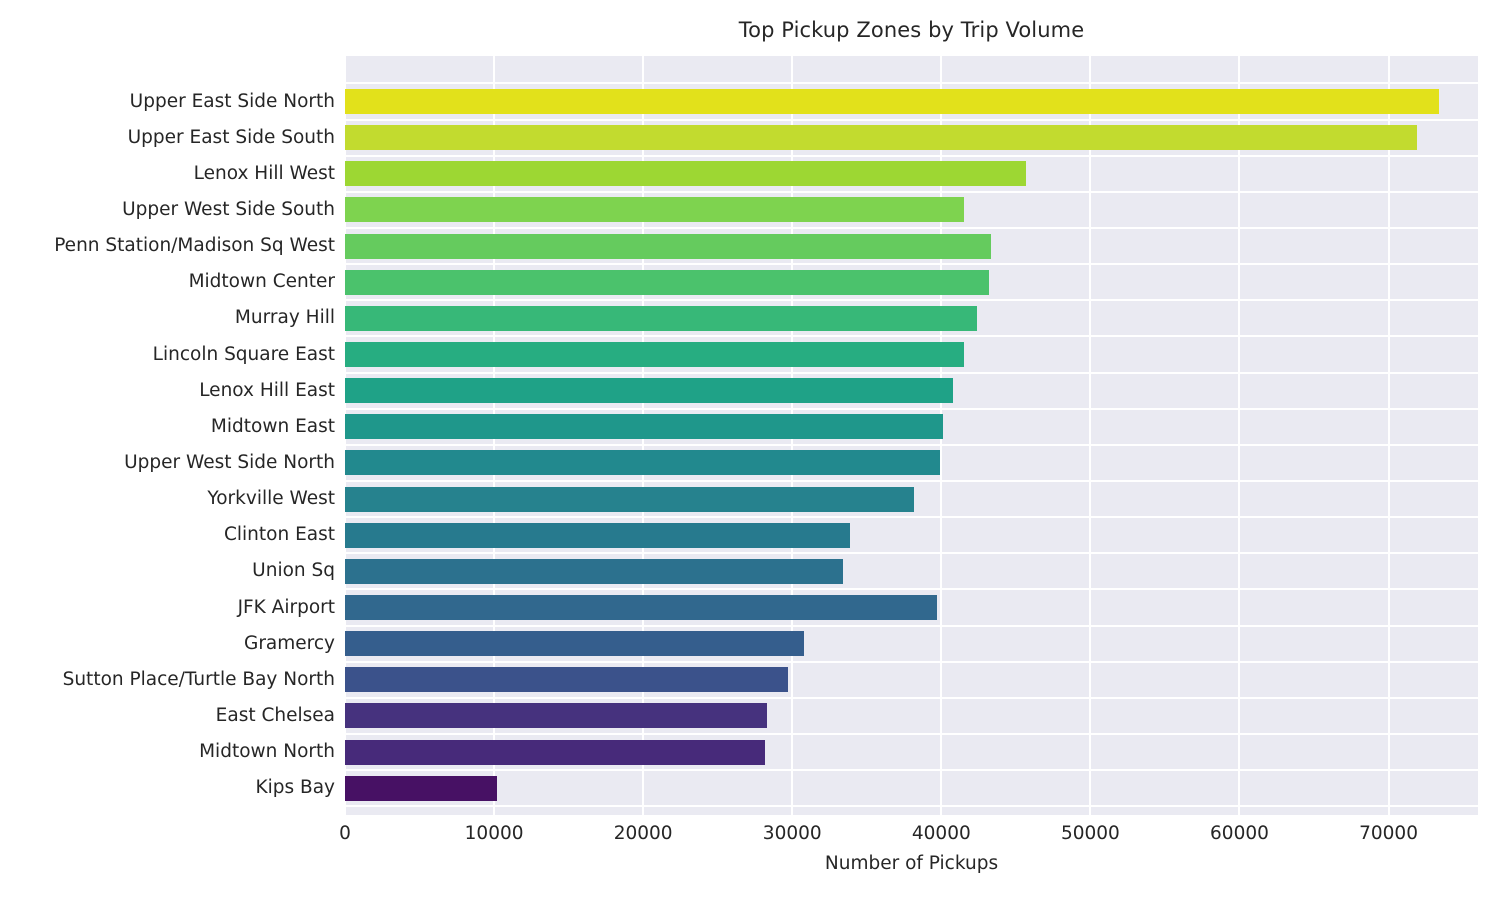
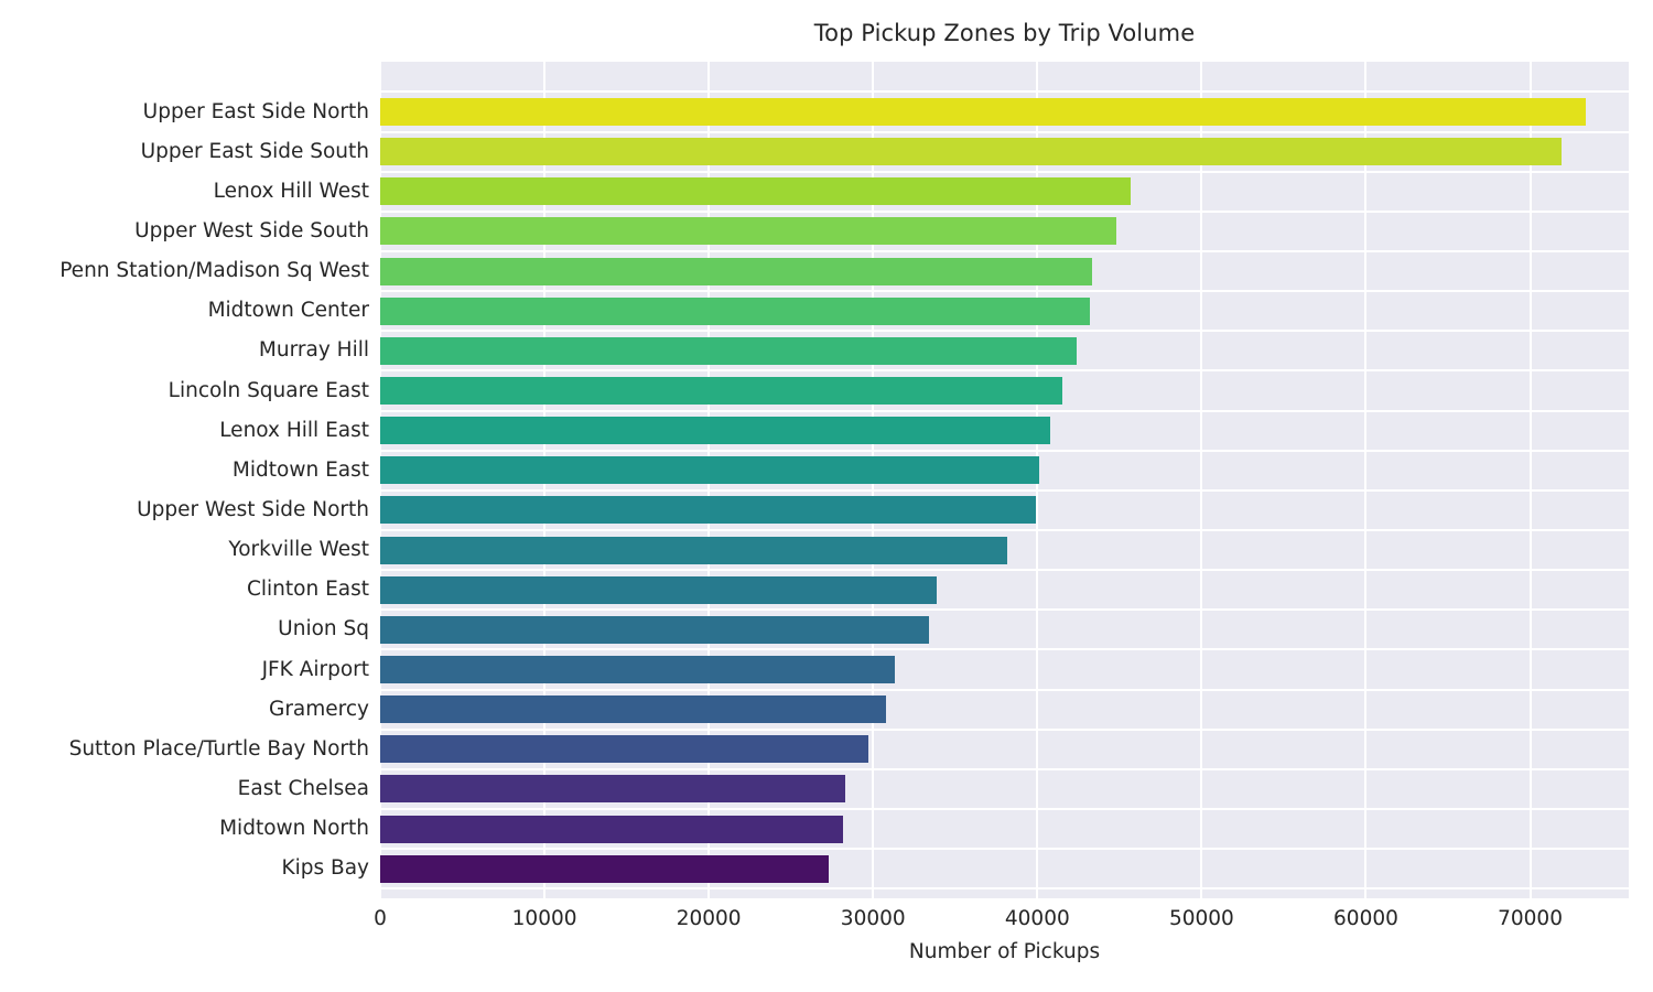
Upper West Side South: 41500 -> 44800
JFK Airport: 39700 -> 31300
Kips Bay: 10200 -> 27300
